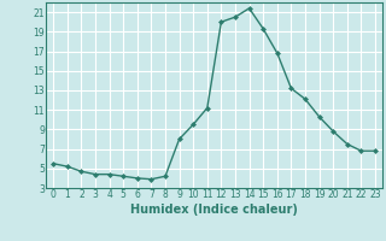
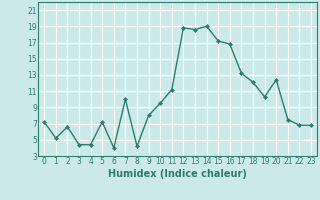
0: 5.5 -> 7.2
2: 4.7 -> 6.6
5: 4.2 -> 7.2
7: 3.9 -> 10.0
12: 20.0 -> 18.8
13: 20.5 -> 18.6
14: 21.4 -> 19.0
15: 19.3 -> 17.2
20: 8.8 -> 12.4
